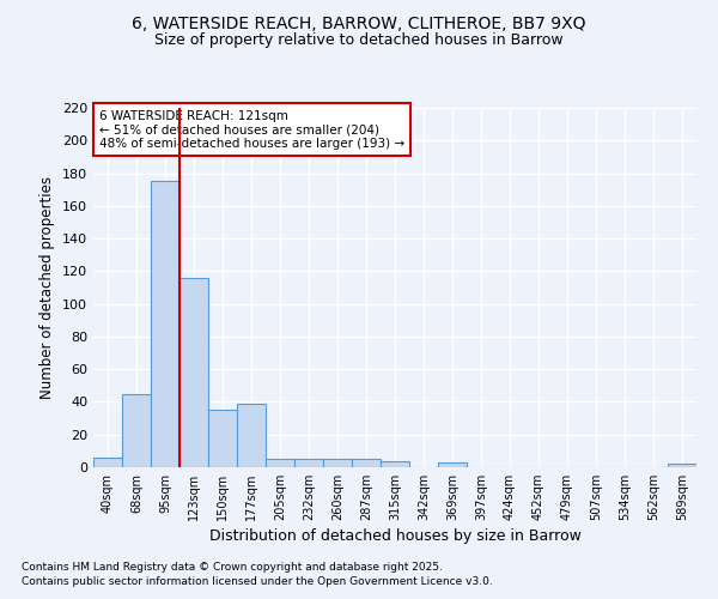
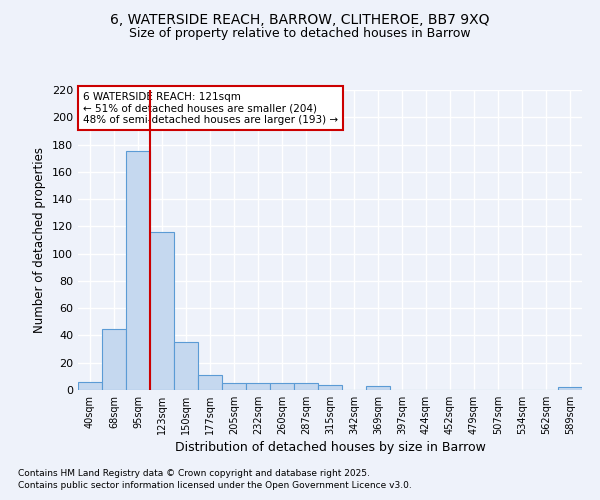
177sqm: 39 -> 11
